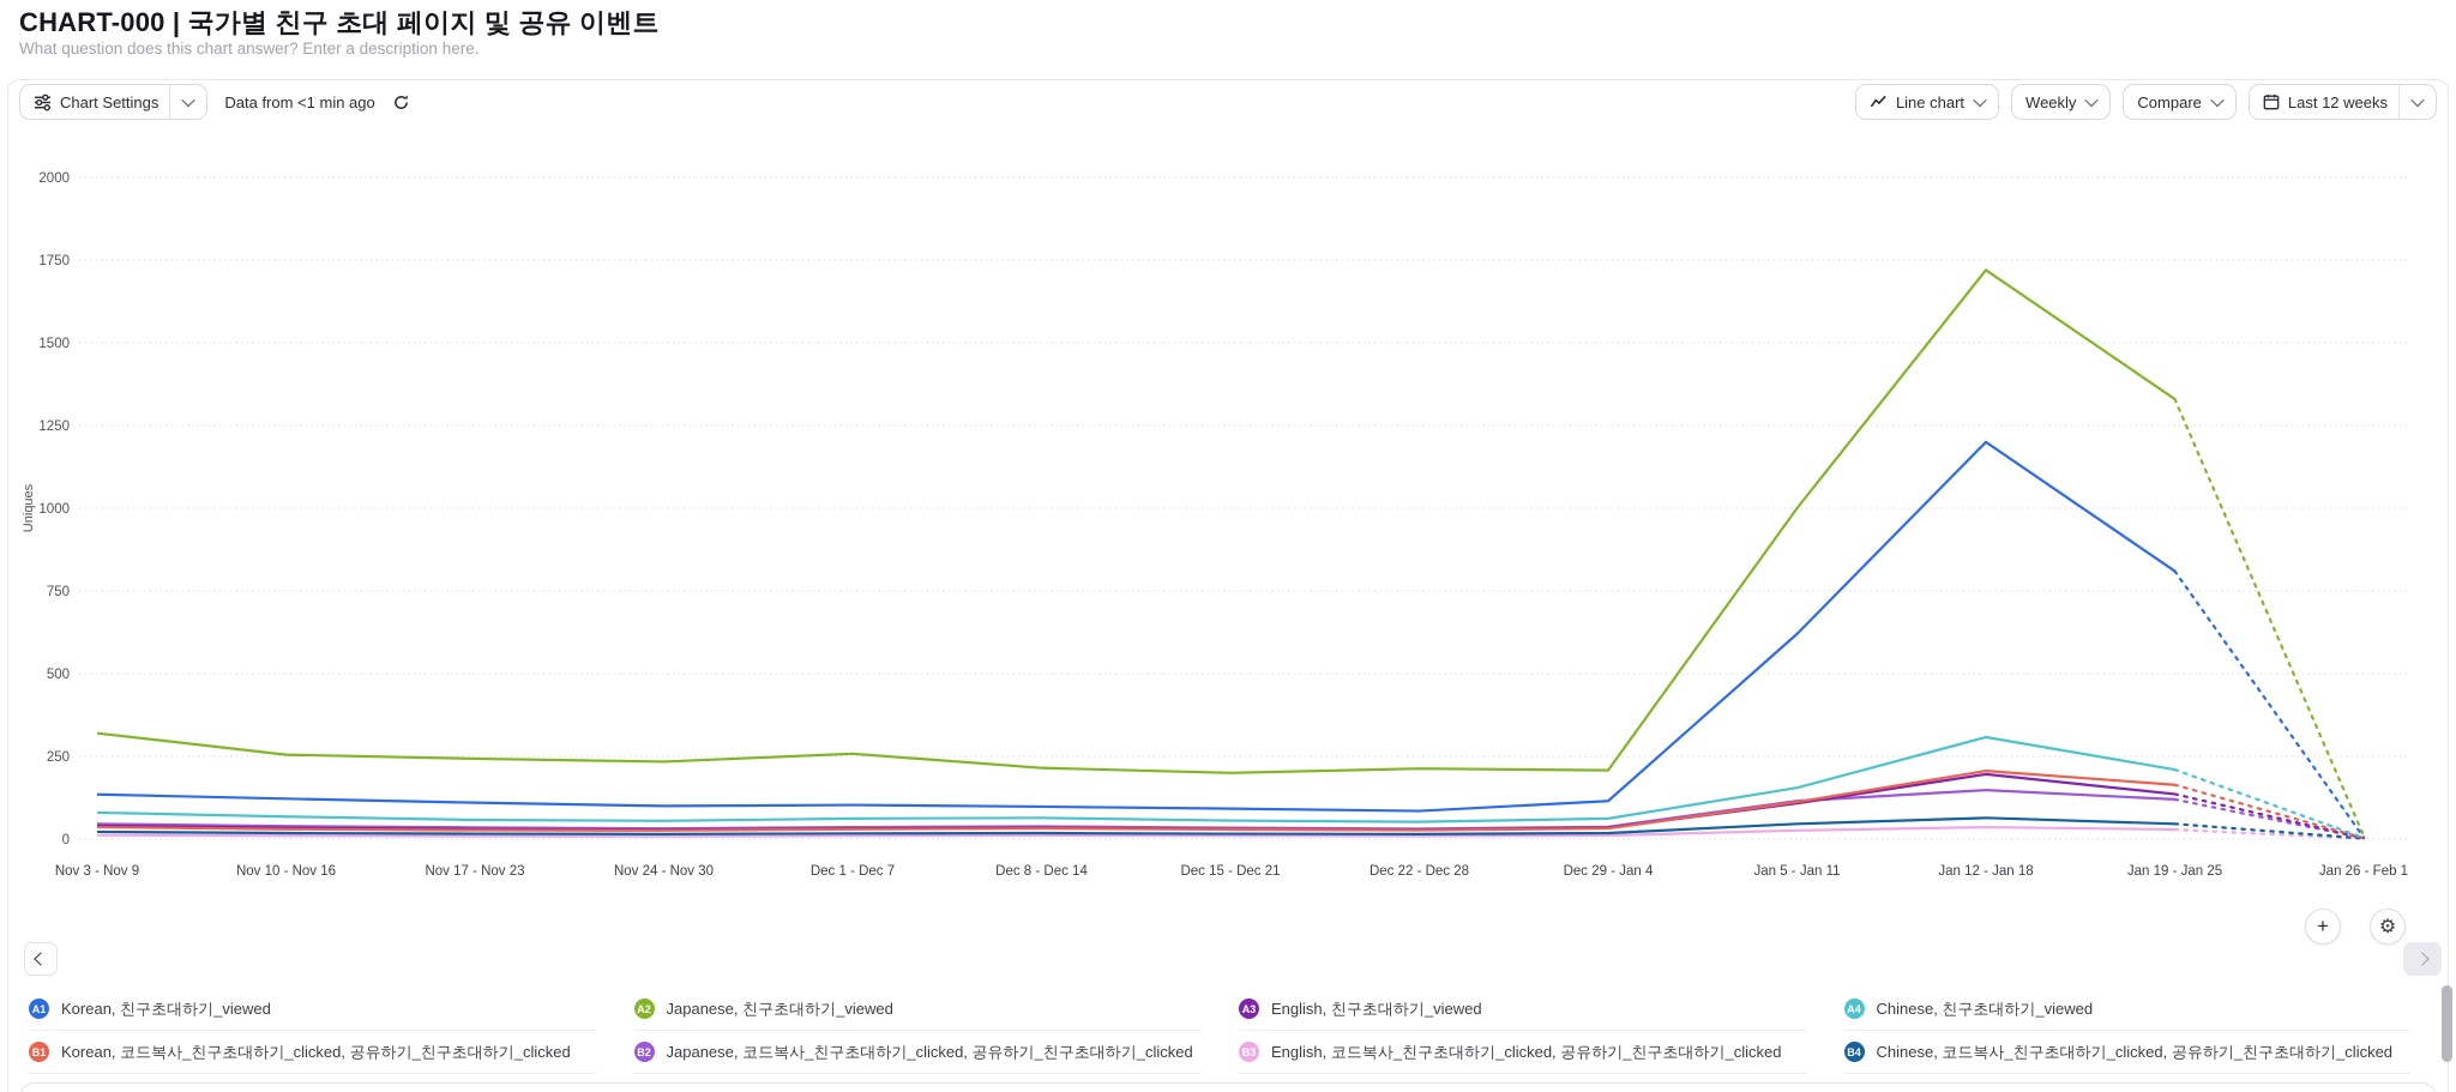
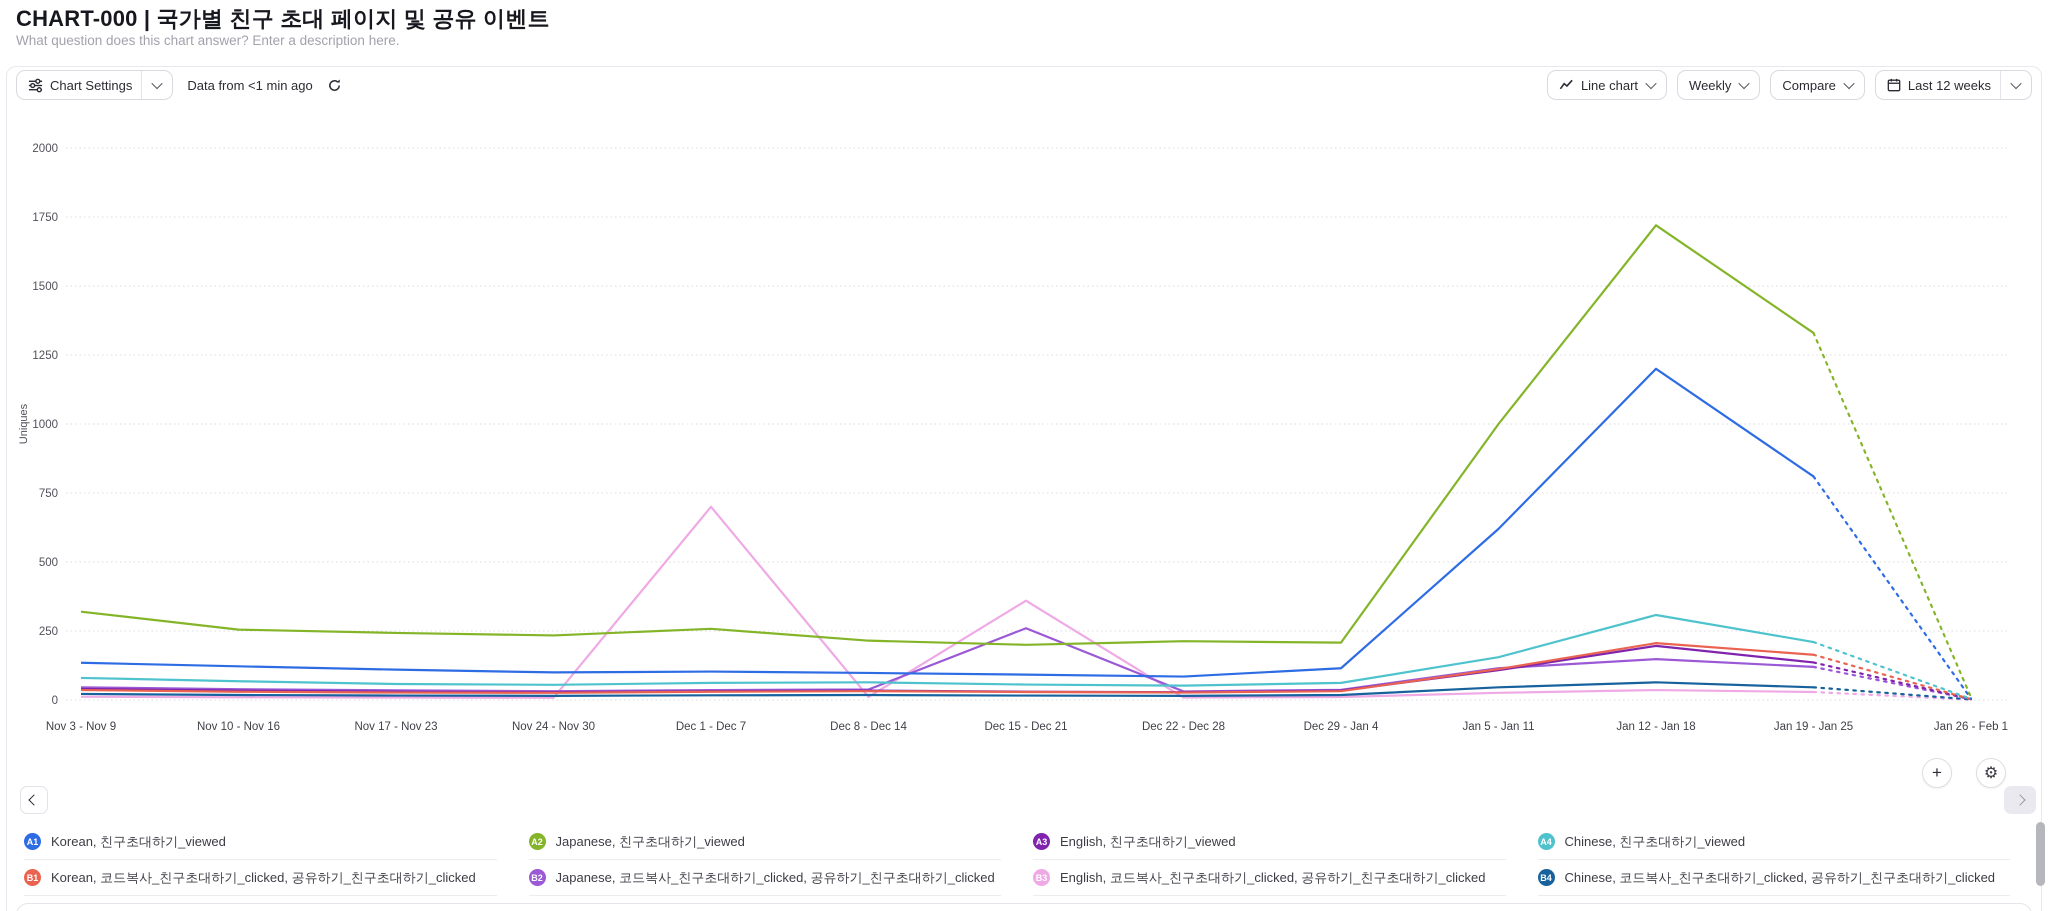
English, 코드복사_친구초대하기_clicked, 공유하기_친구초대하기_clicked/Dec 1 - Dec 7: 10 -> 700
Japanese, 코드복사_친구초대하기_clicked, 공유하기_친구초대하기_clicked/Dec 15 - Dec 21: 30 -> 260
English, 코드복사_친구초대하기_clicked, 공유하기_친구초대하기_clicked/Dec 15 - Dec 21: 10 -> 360
